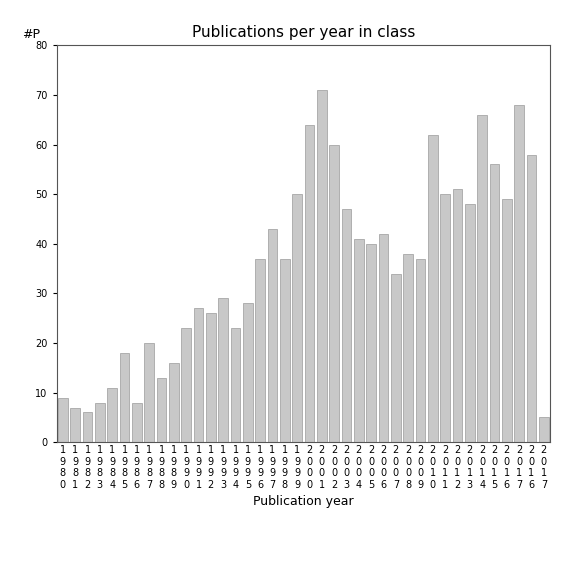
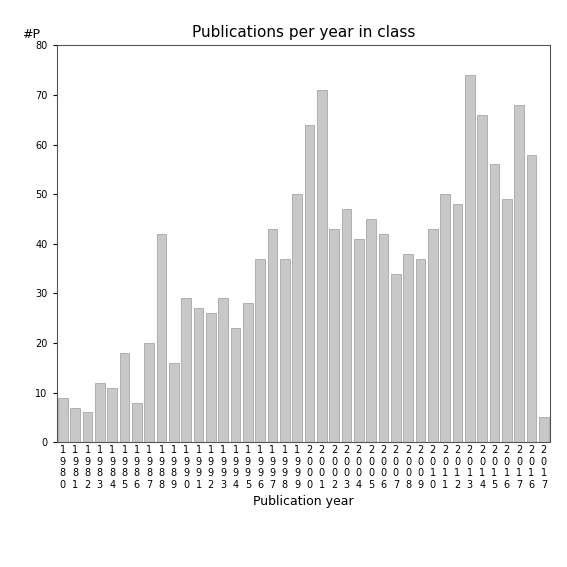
1 9 8 3: 8 -> 12
1 9 8 8: 13 -> 42
1 9 9 0: 23 -> 29
2 0 0 2: 60 -> 43
2 0 0 5: 40 -> 45
2 0 1 0: 62 -> 43
2 0 1 2: 51 -> 48
2 0 1 3: 48 -> 74
